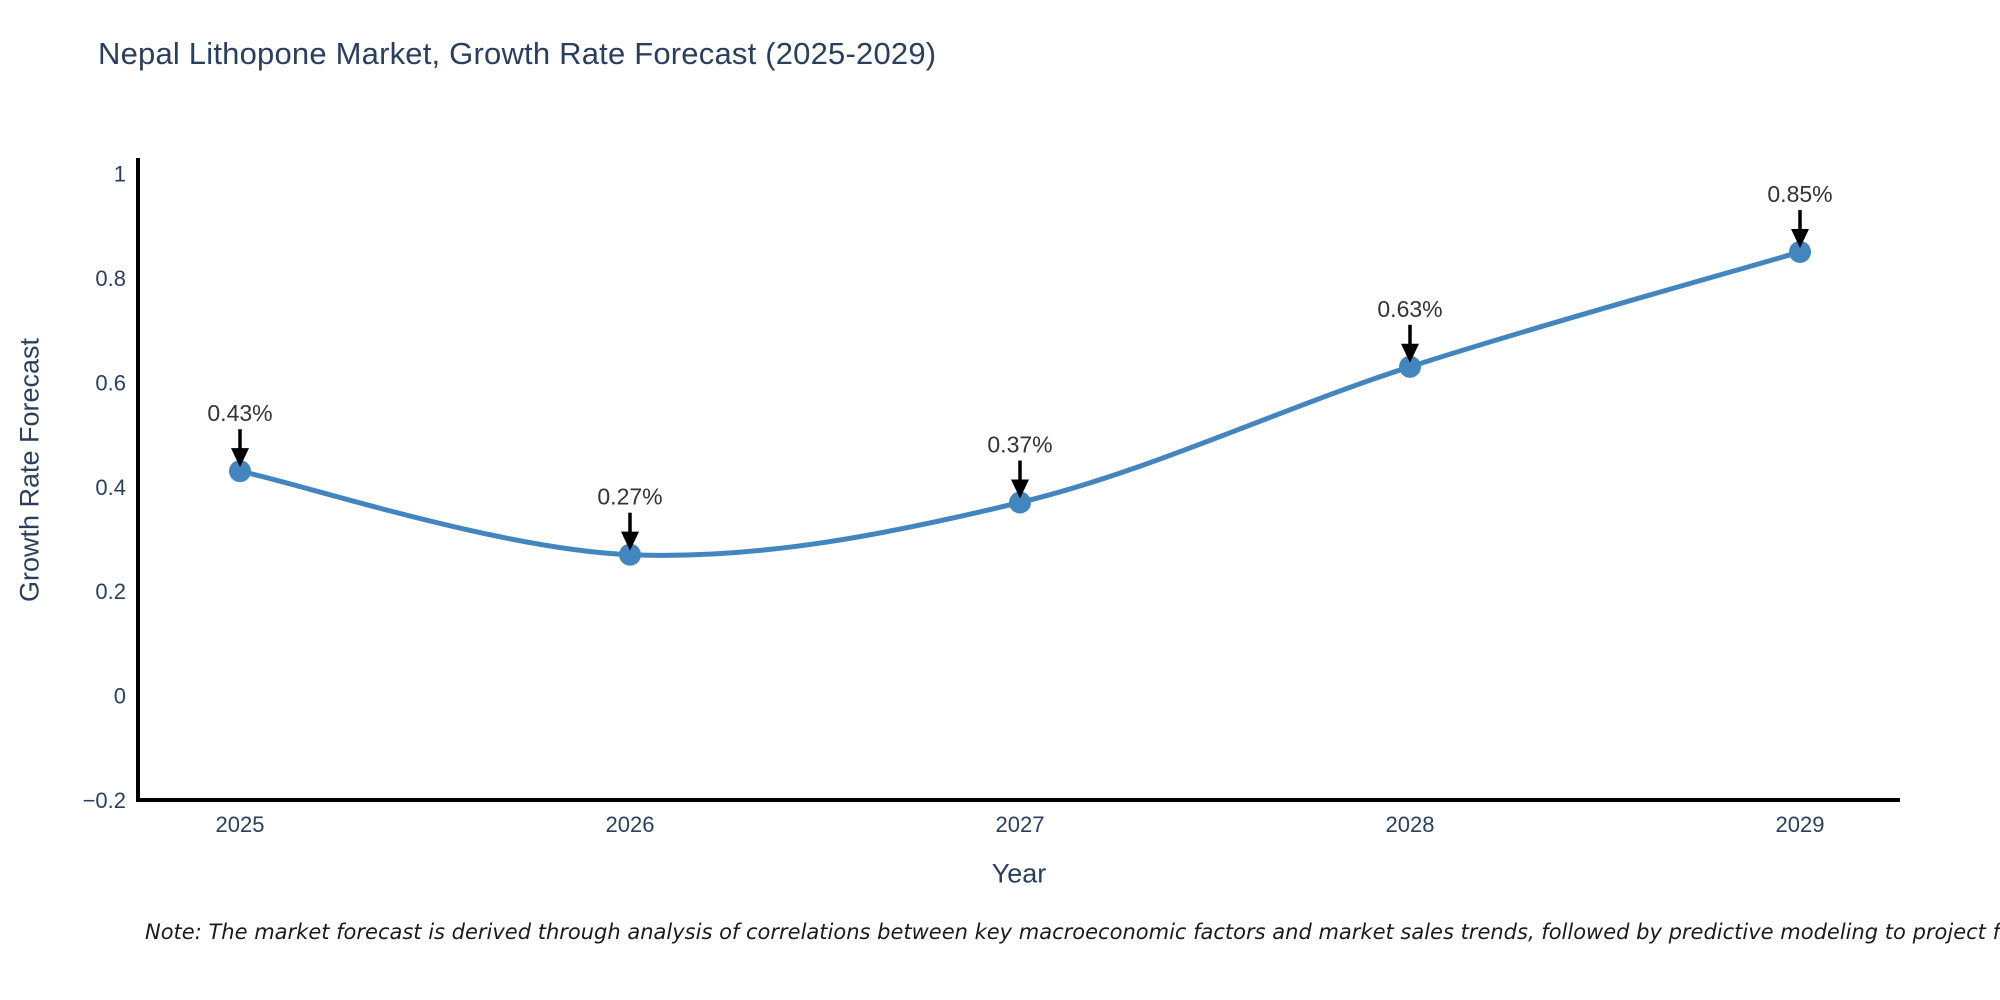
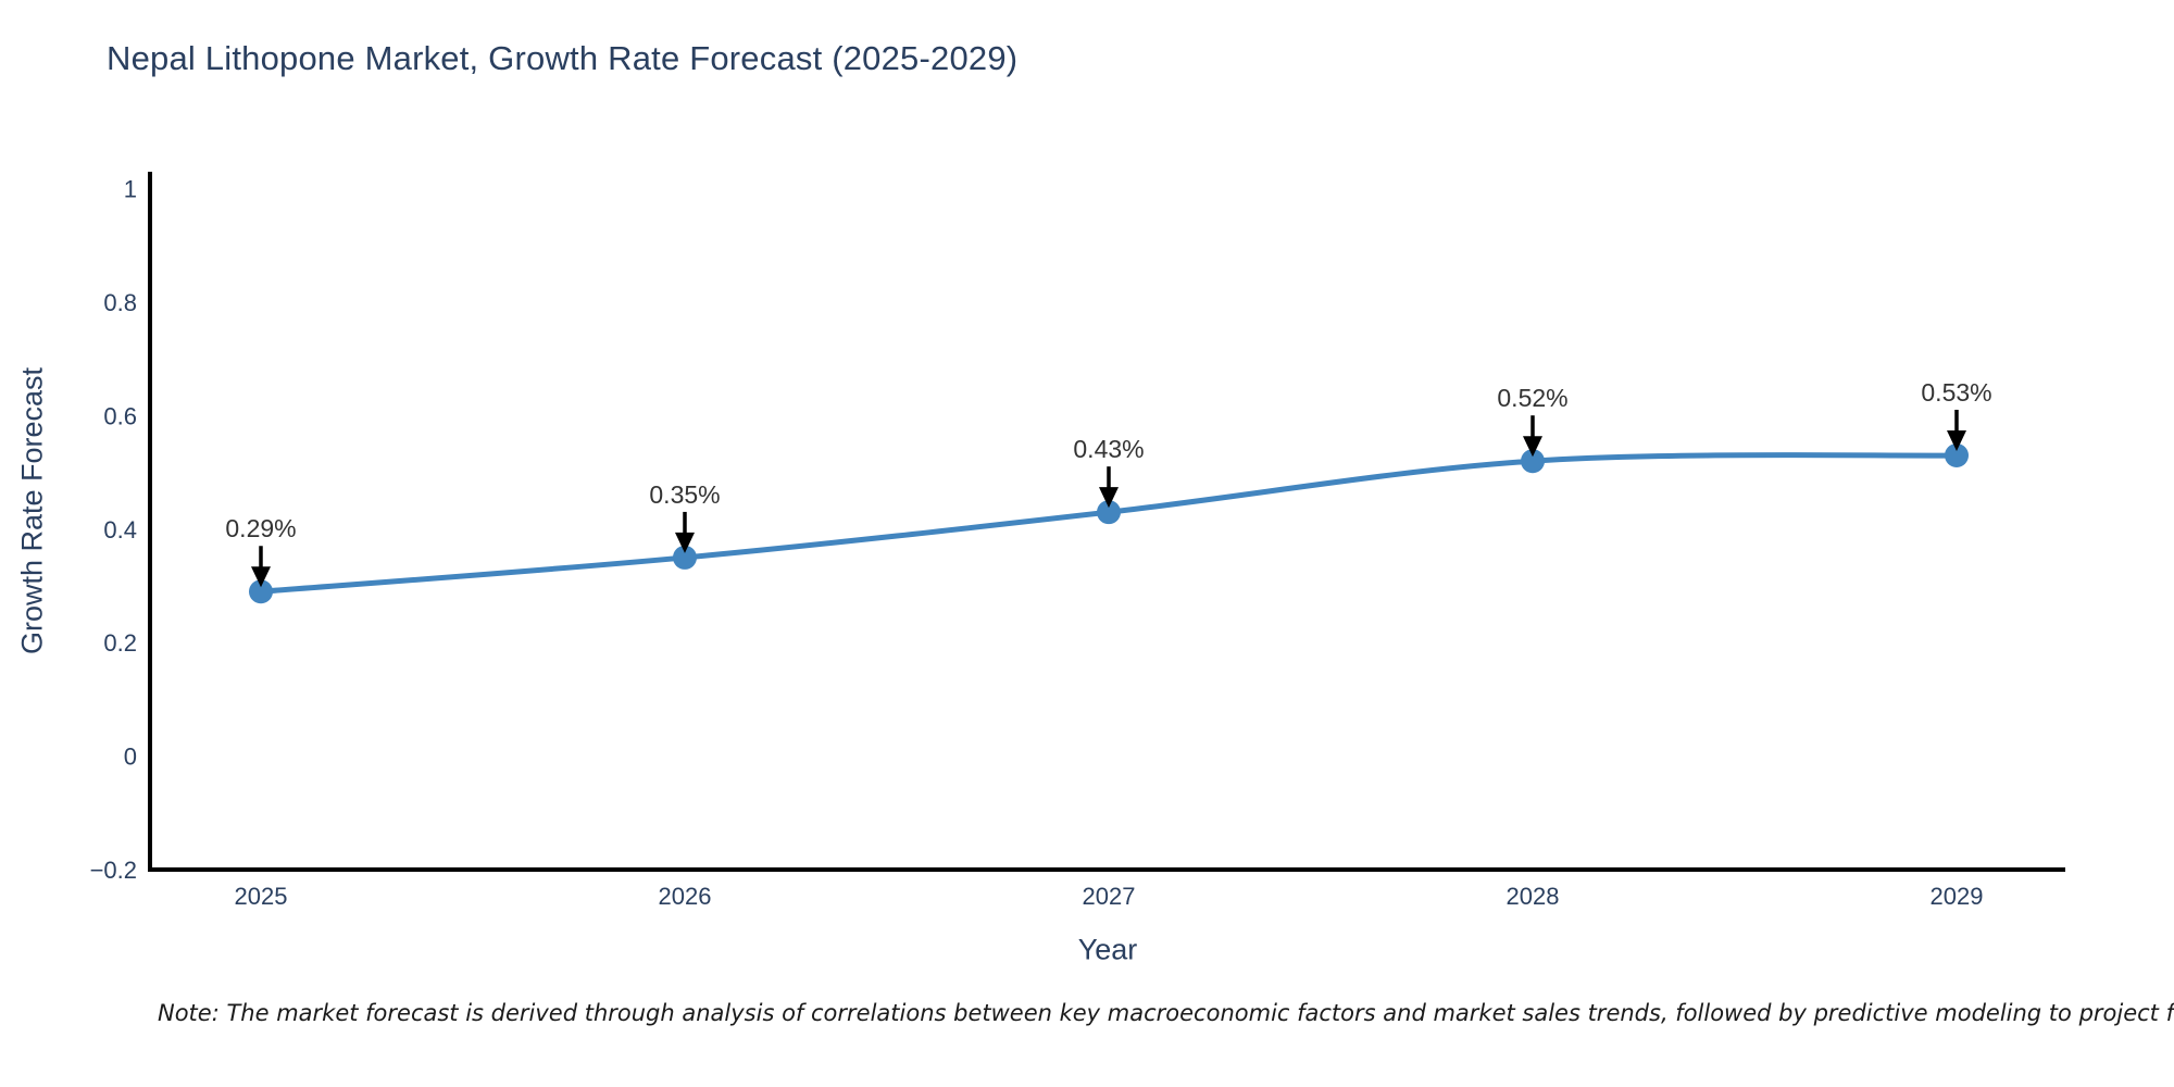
2025: 0.43% -> 0.29%
2026: 0.27% -> 0.35%
2027: 0.37% -> 0.43%
2028: 0.63% -> 0.52%
2029: 0.85% -> 0.53%
